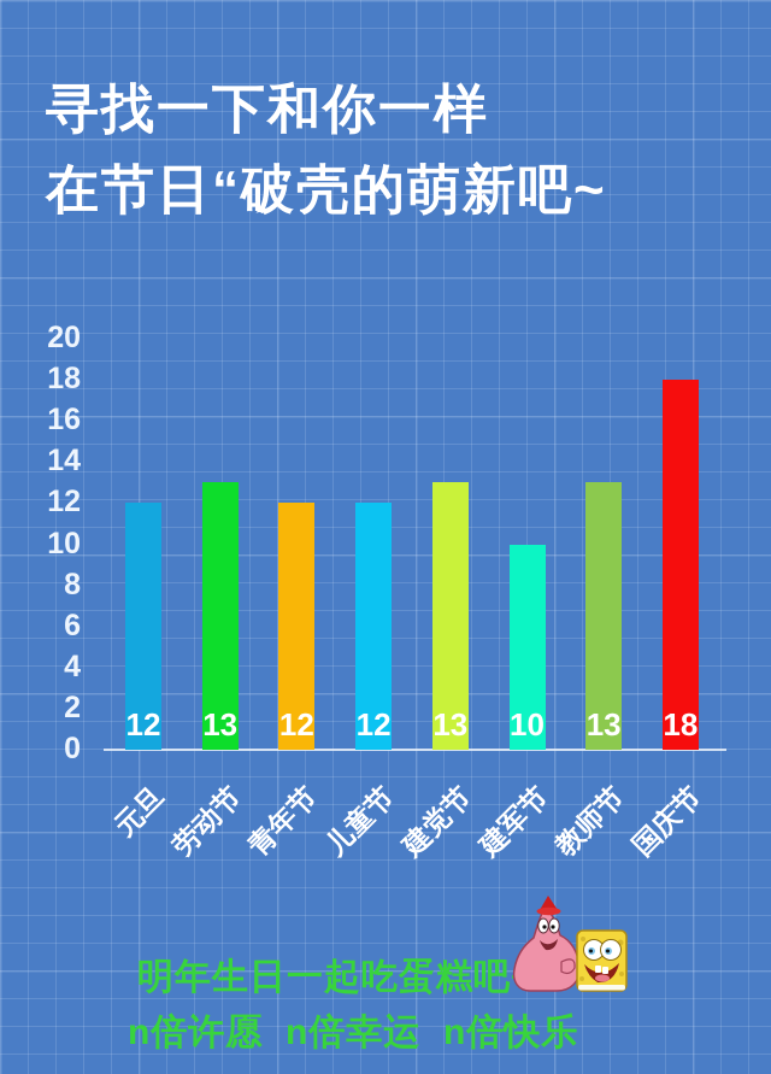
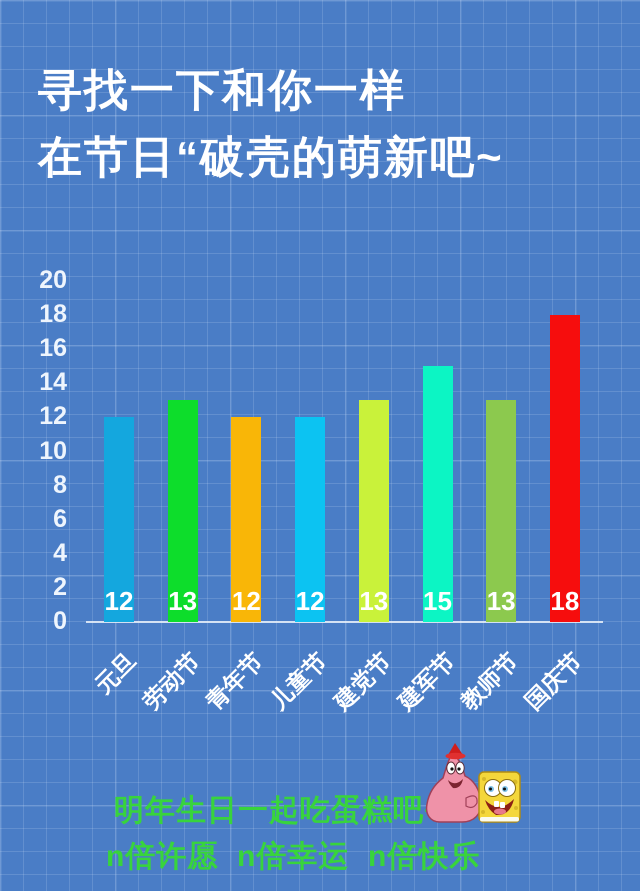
建军节: 10 -> 15
